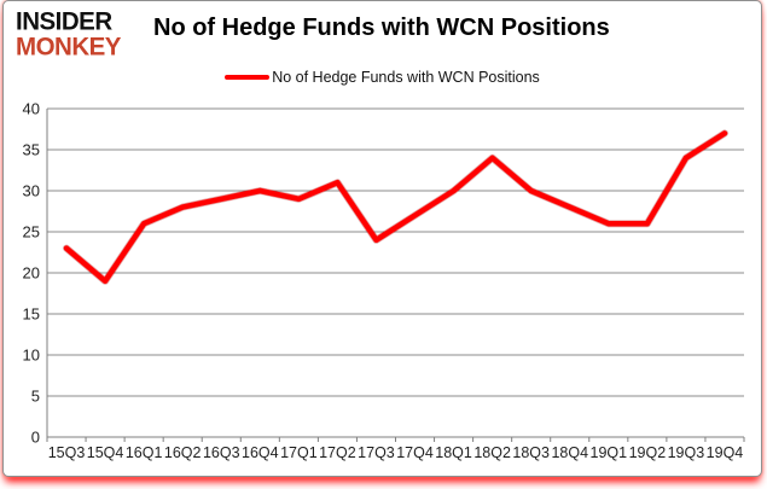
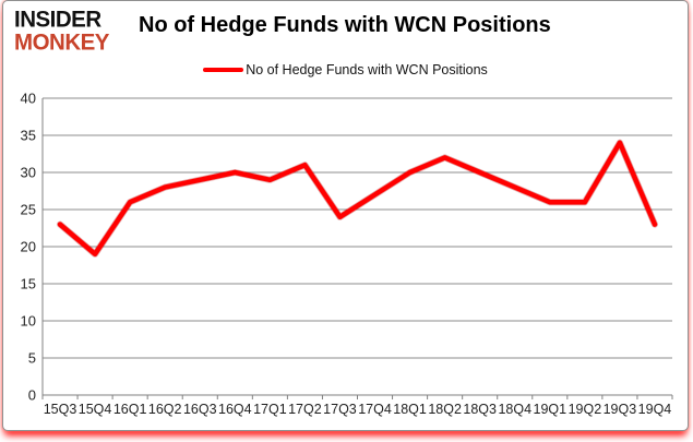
18Q2: 34 -> 32
19Q4: 37 -> 23
